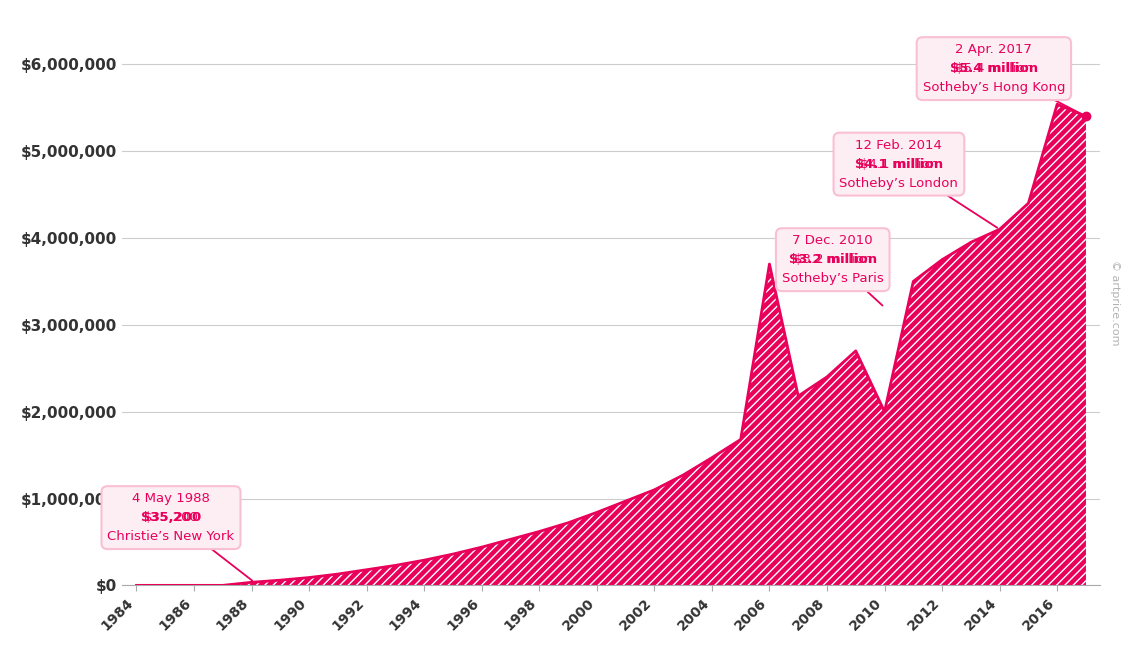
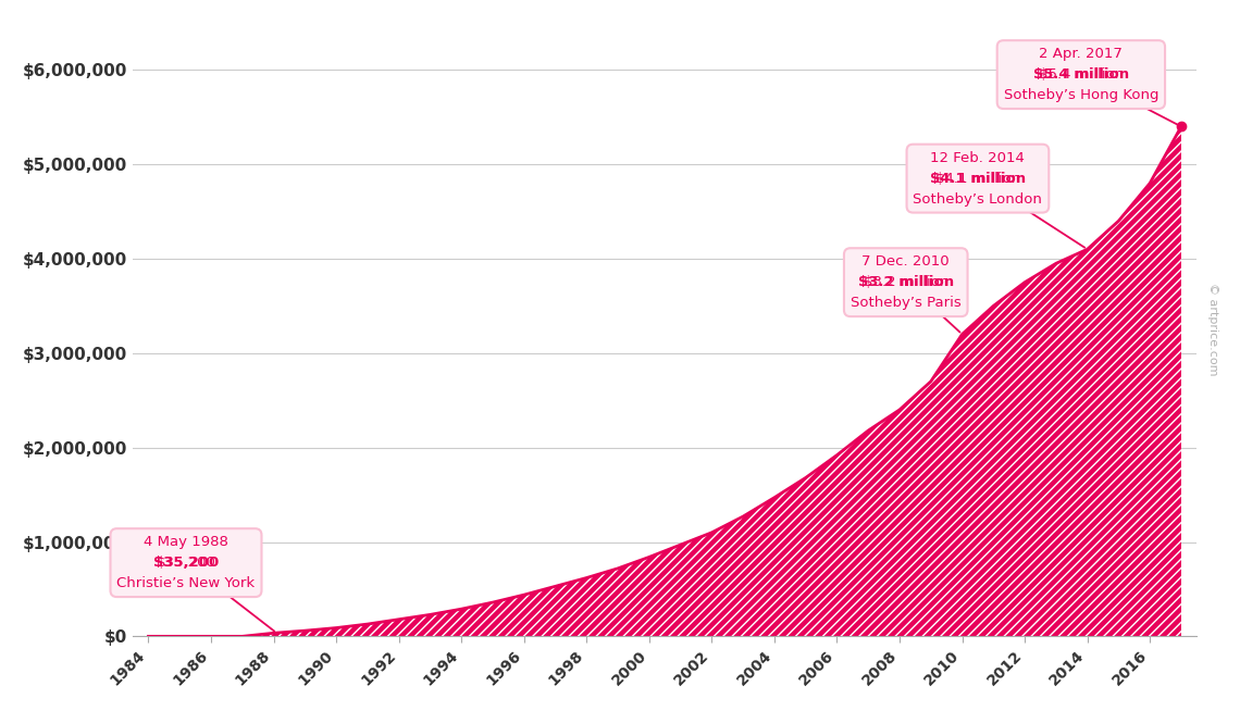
2006: $3,700,000 -> $1,920,000
2010: $2,000,000 -> $3,200,000
2016: $5,540,000 -> $4,800,000
